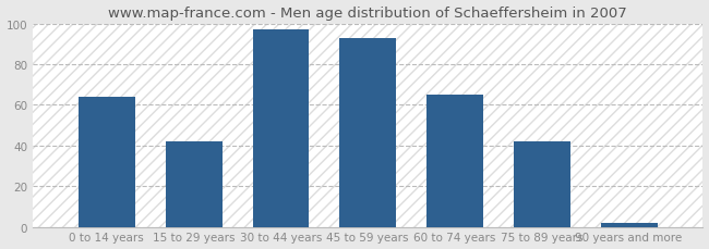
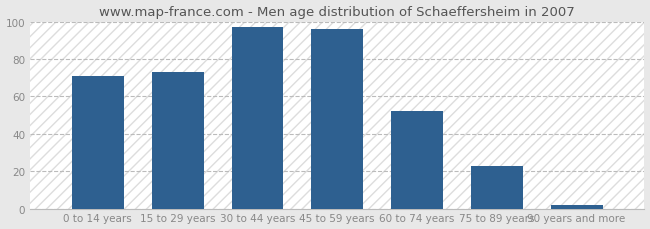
0 to 14 years: 64 -> 71
15 to 29 years: 42 -> 73
45 to 59 years: 93 -> 96
60 to 74 years: 65 -> 52
75 to 89 years: 42 -> 23
